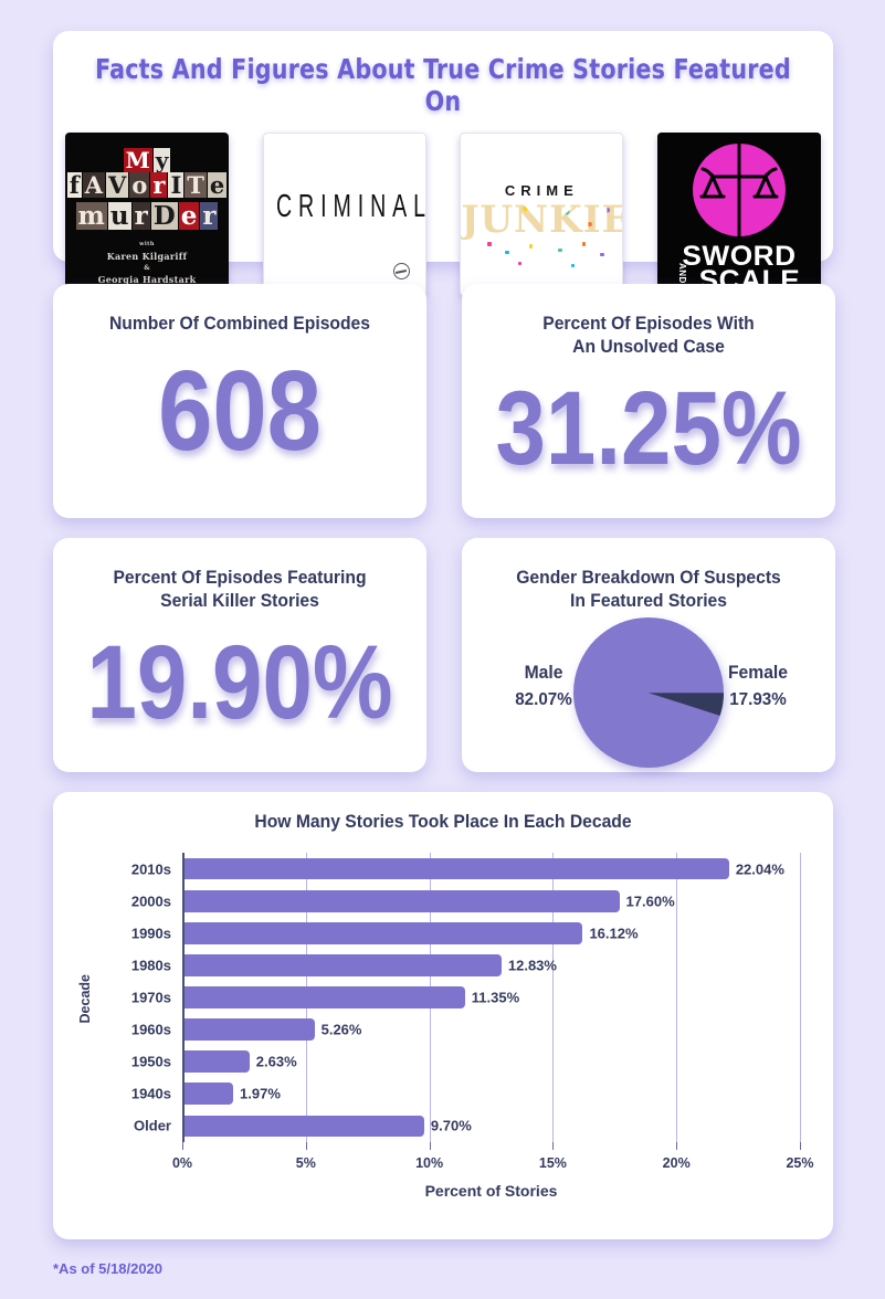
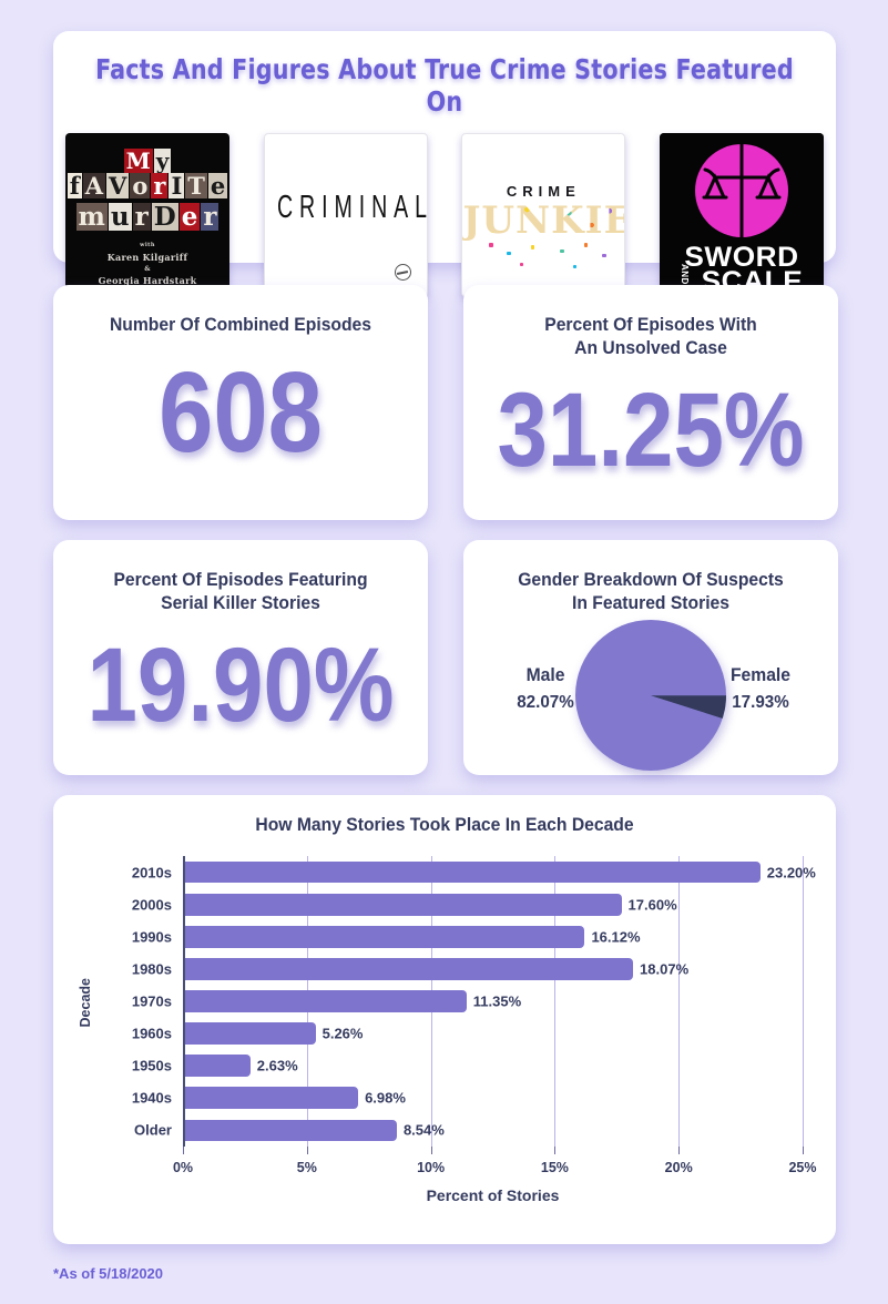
2010s: 22.04% -> 23.20%
1980s: 12.83% -> 18.07%
1940s: 1.97% -> 6.98%
Older: 9.70% -> 8.54%
